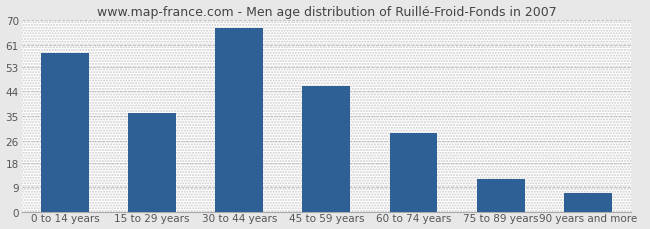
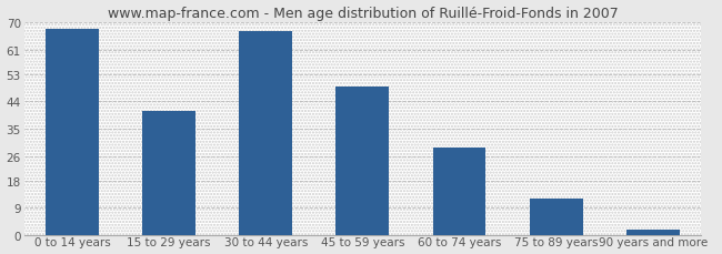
0 to 14 years: 58 -> 68
15 to 29 years: 36 -> 41
45 to 59 years: 46 -> 49
90 years and more: 7 -> 2
